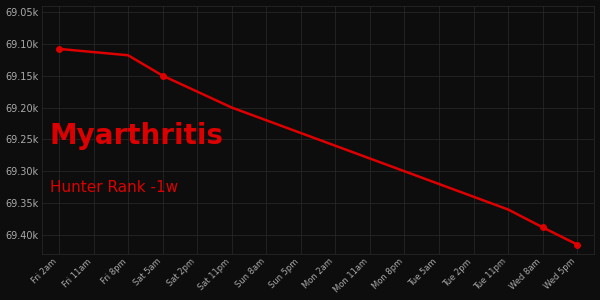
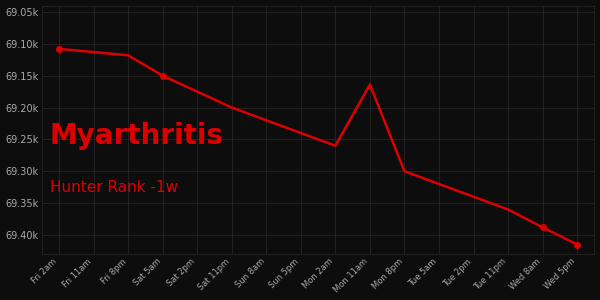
Mon 11am: 69.280k -> 69.164k
